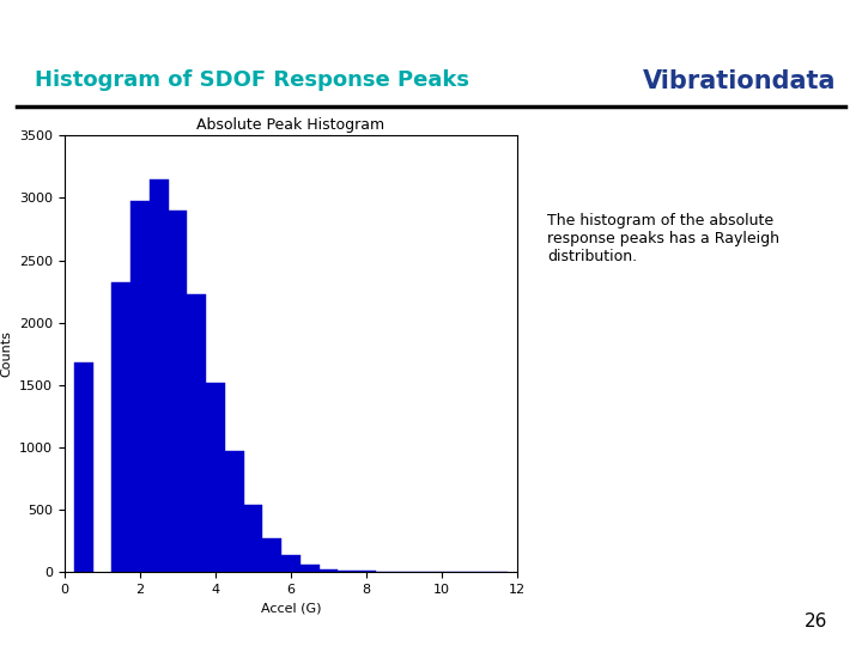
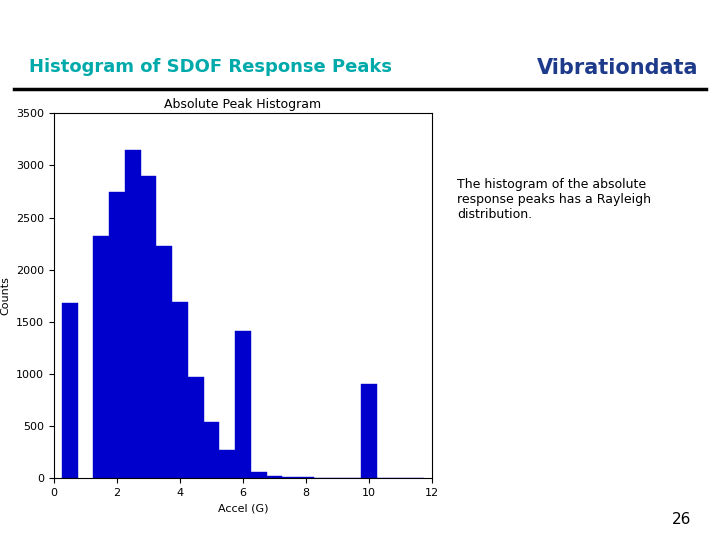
2: 2980 -> 2750
4: 1520 -> 1690
6: 130 -> 1410
10: 0 -> 900
